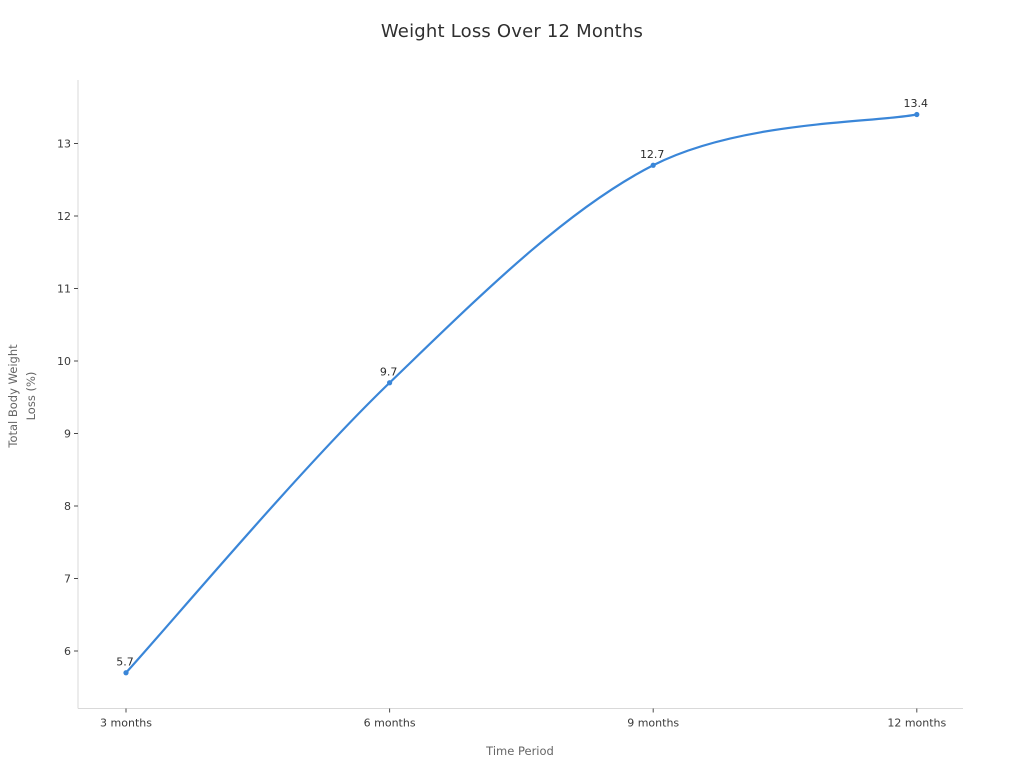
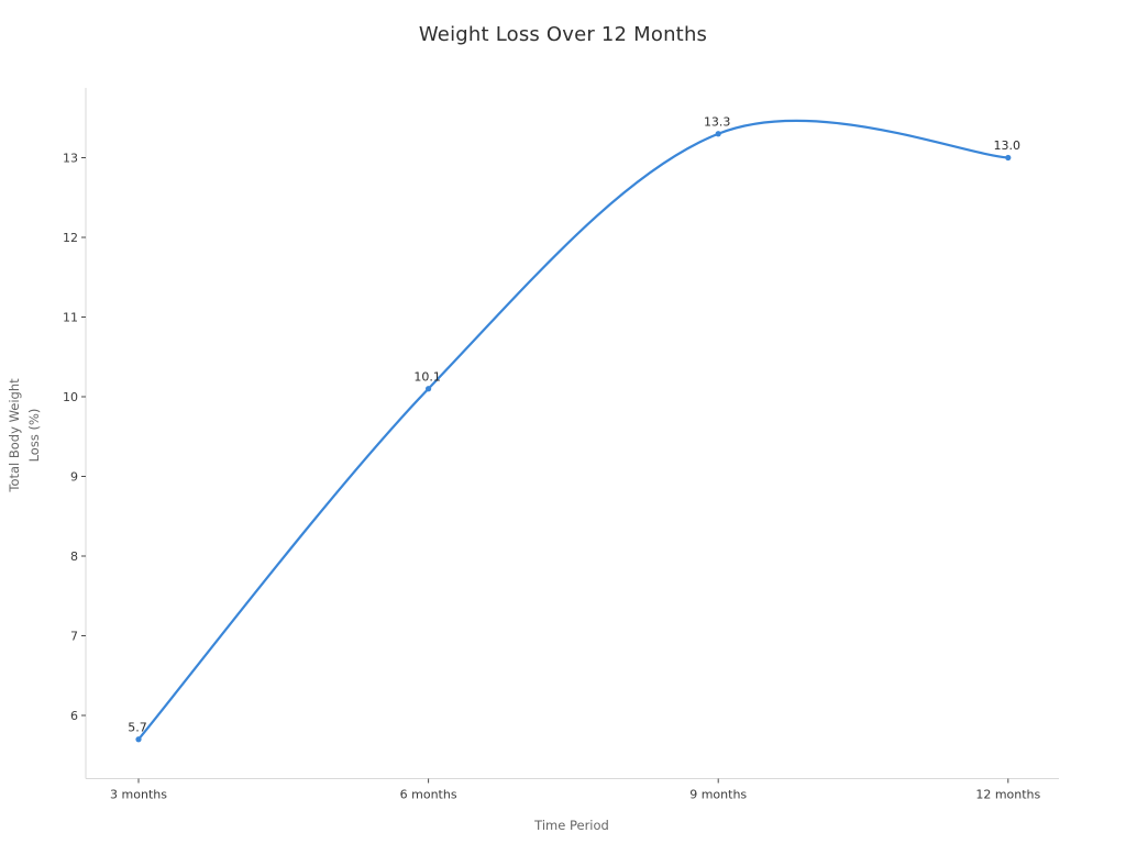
6 months: 9.7 -> 10.1
9 months: 12.7 -> 13.3
12 months: 13.4 -> 13.0
